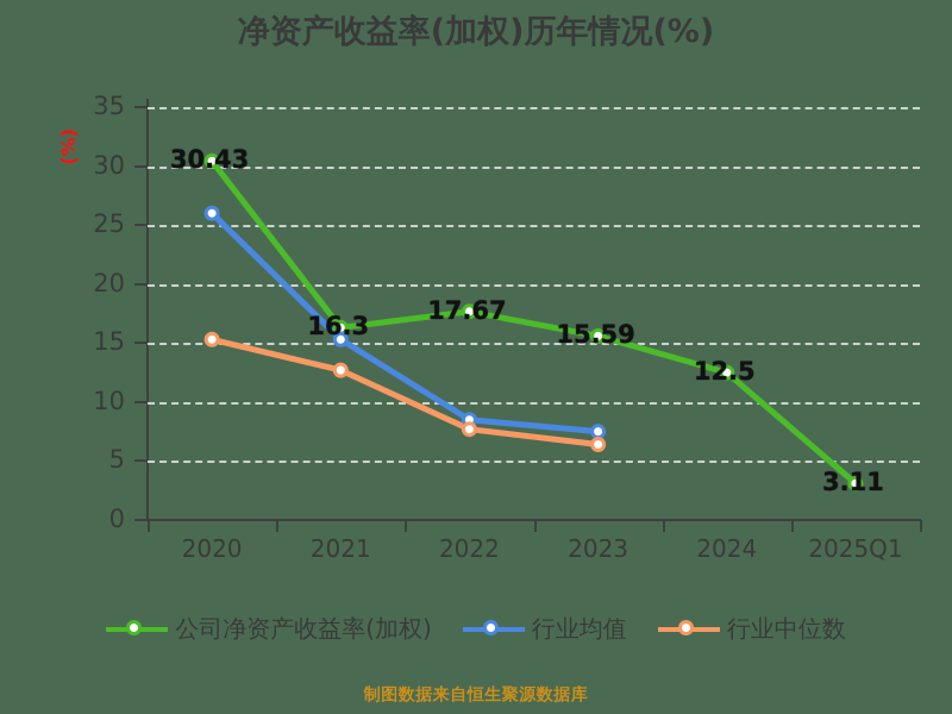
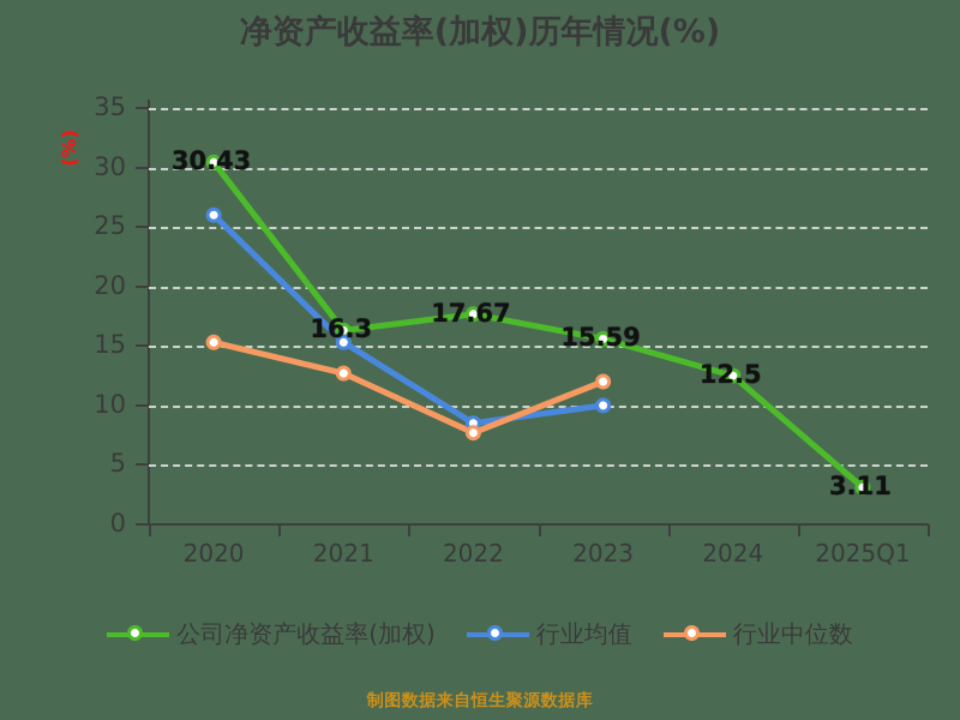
行业均值/2023: 8 -> 10
行业中位数/2023: 6 -> 12
